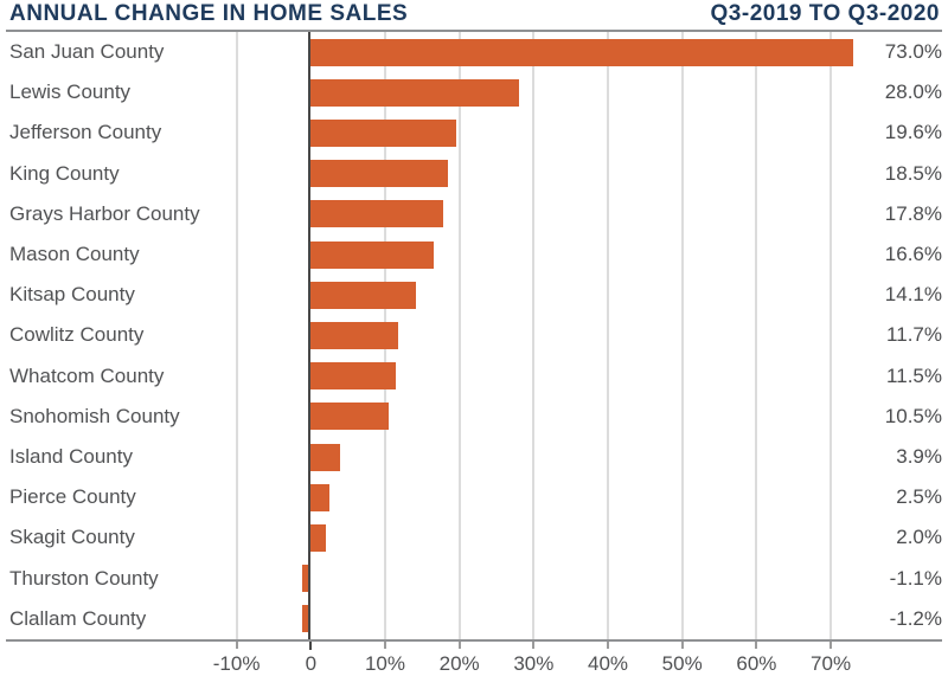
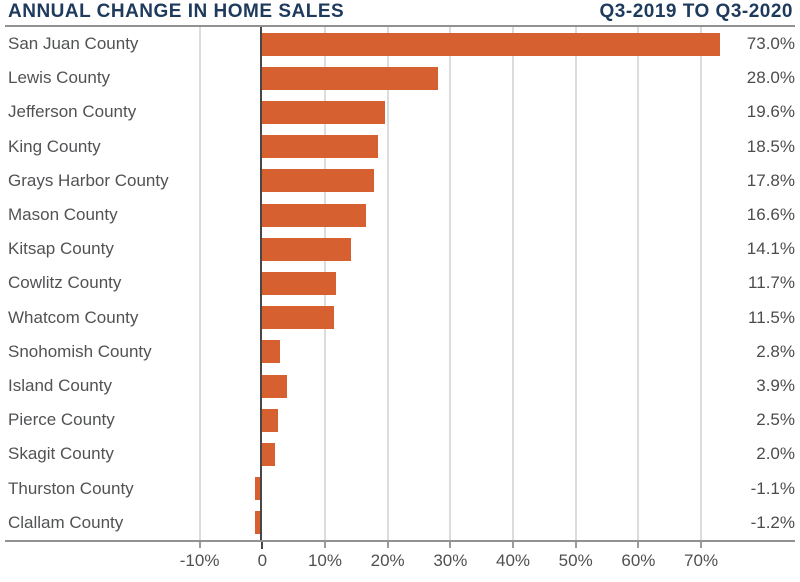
Snohomish County: 10.5% -> 2.8%
